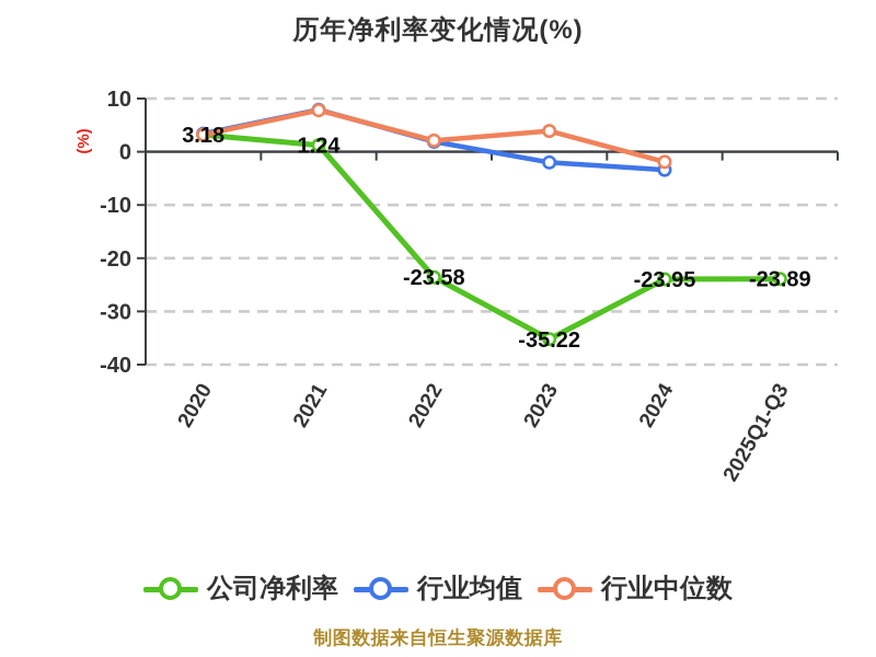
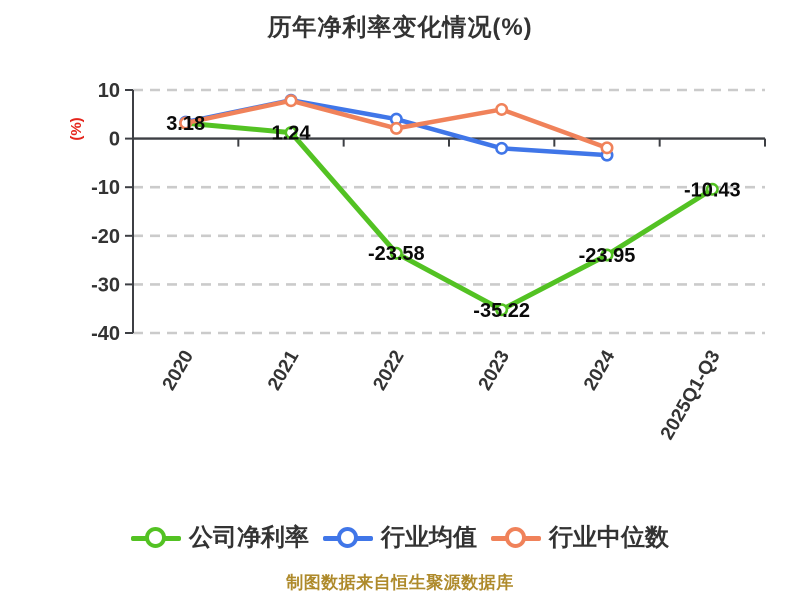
行业均值/2022: 2 -> 4
行业中位数/2023: 4 -> 6
公司净利率/2025Q1-Q3: -23.89 -> -10.43
